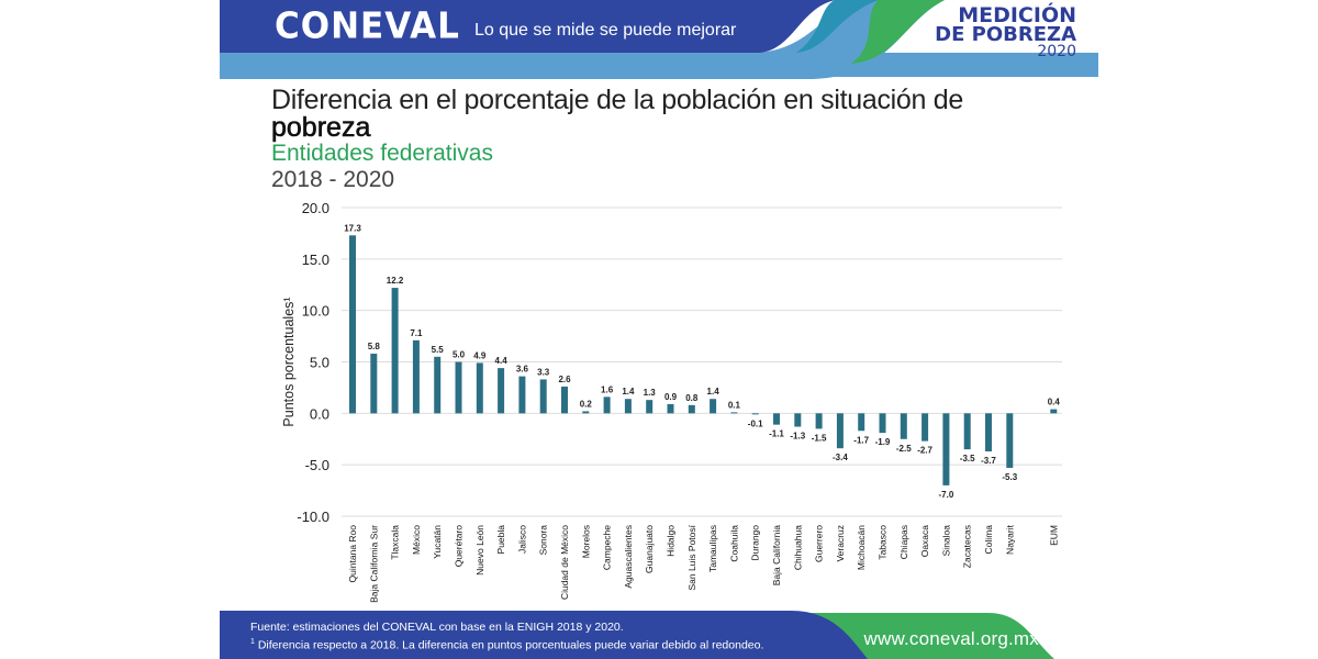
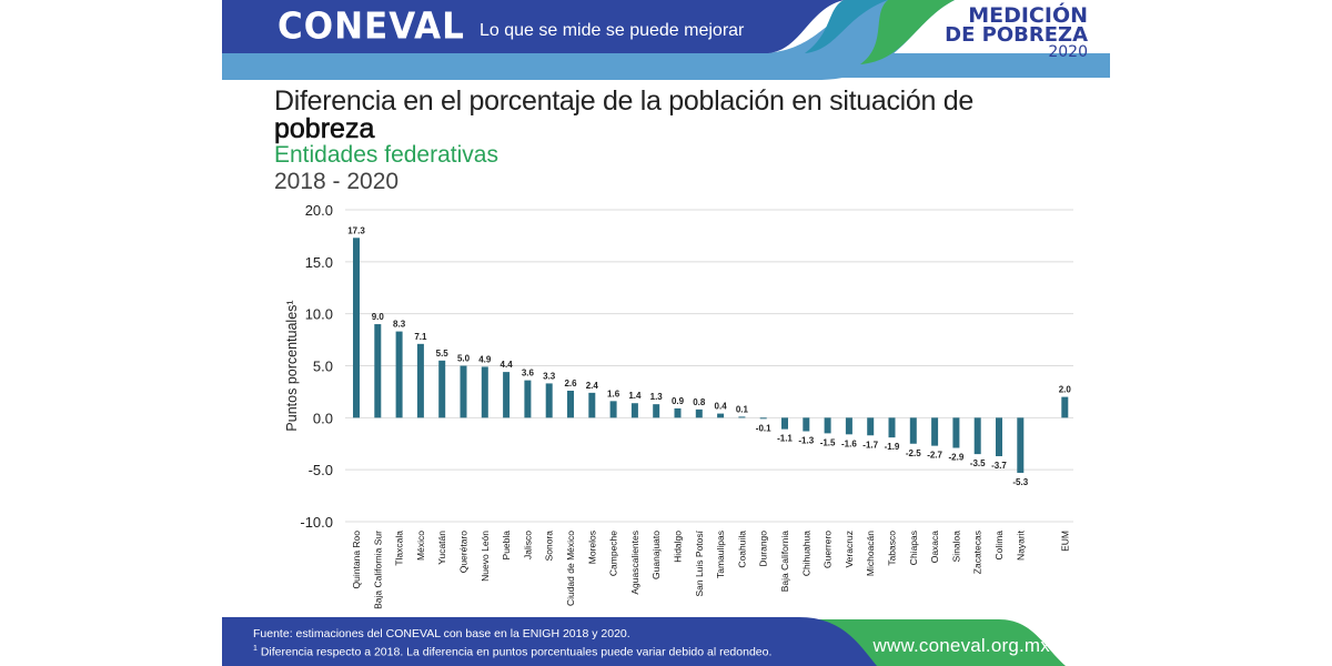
Baja California Sur: 5.8 -> 9.0
Tlaxcala: 12.2 -> 8.3
Morelos: 0.2 -> 2.4
Tamaulipas: 1.4 -> 0.4
Veracruz: -3.4 -> -1.6
Sinaloa: -7.0 -> -2.9
EUM: 0.4 -> 2.0
